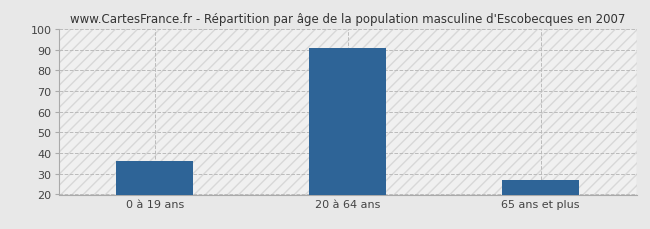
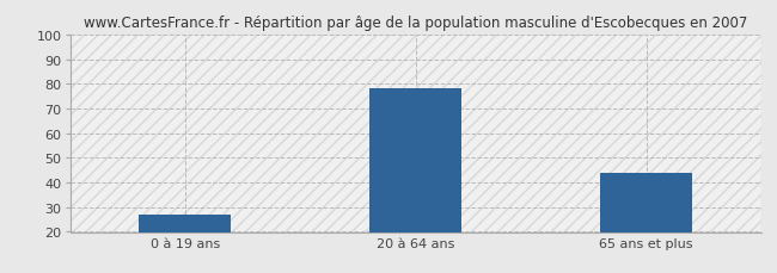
0 à 19 ans: 36 -> 27
20 à 64 ans: 91 -> 78
65 ans et plus: 27 -> 44
